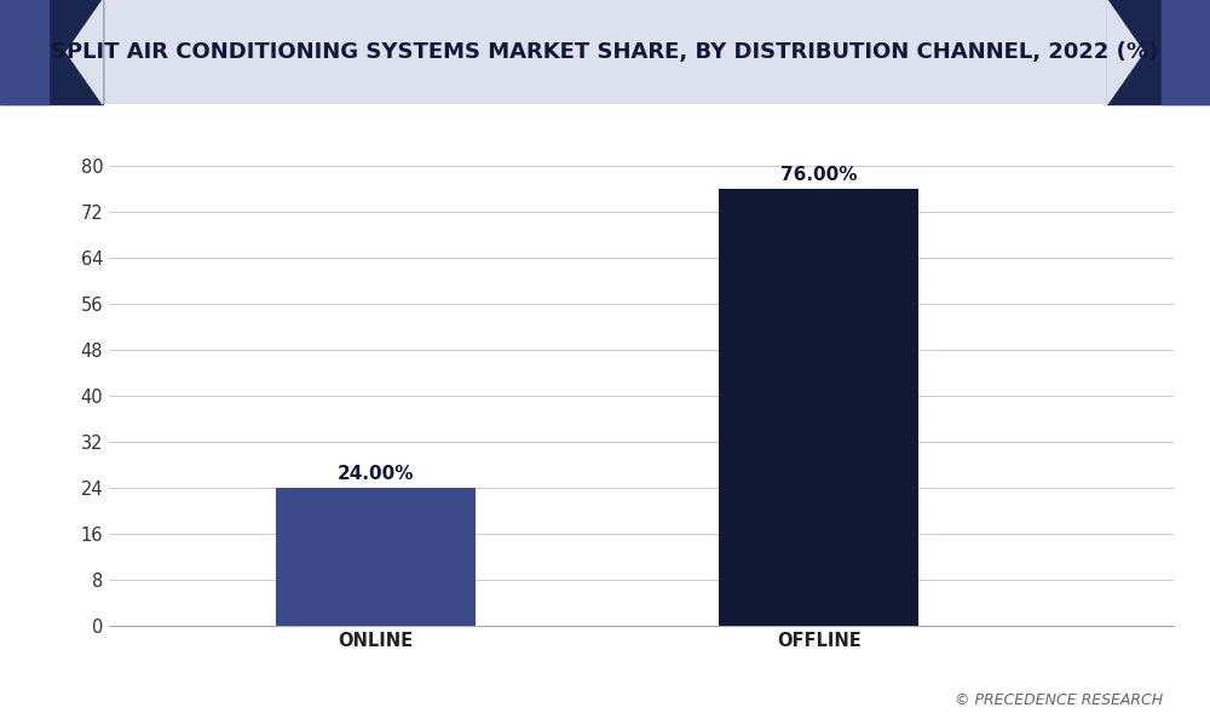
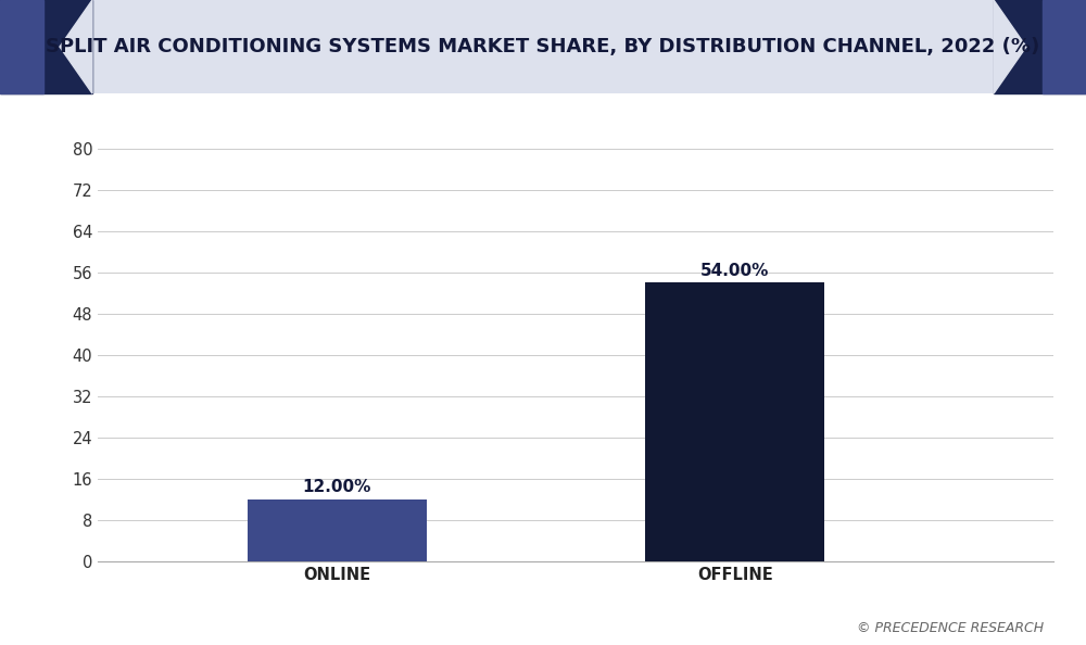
ONLINE: 24.00% -> 12.00%
OFFLINE: 76.00% -> 54.00%
